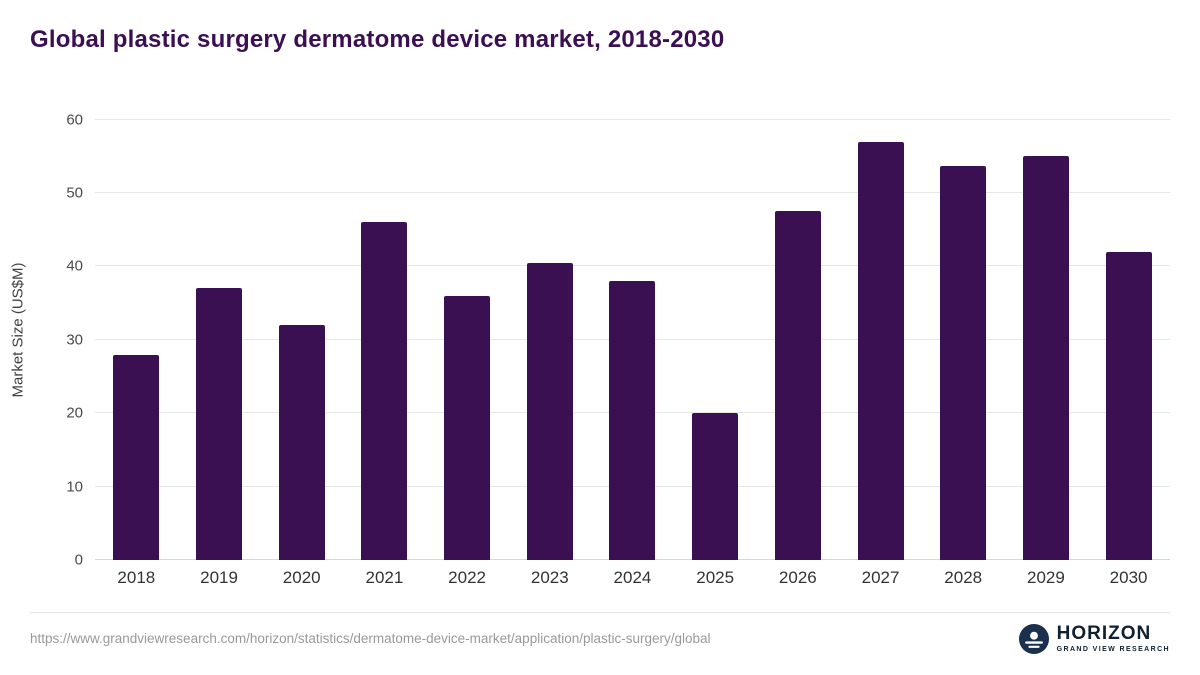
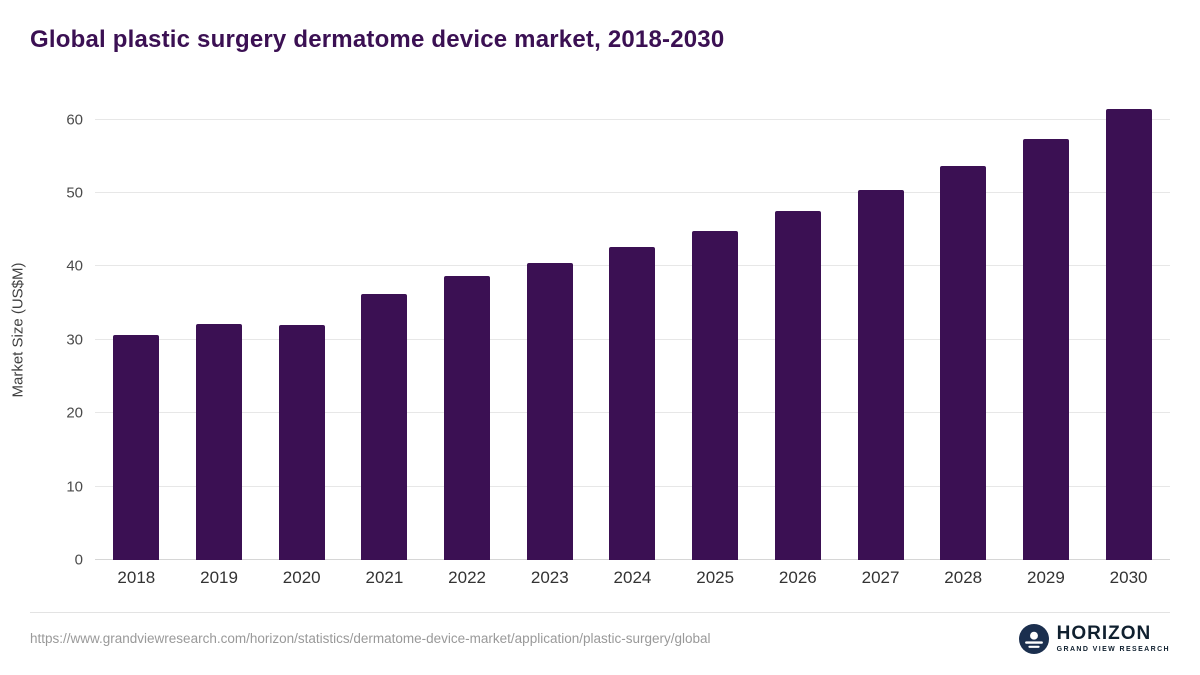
2018: 28 -> 31
2019: 37 -> 32
2021: 46 -> 36
2022: 36 -> 39
2024: 38 -> 43
2025: 20 -> 45
2027: 57 -> 50
2029: 55 -> 57
2030: 42 -> 61
